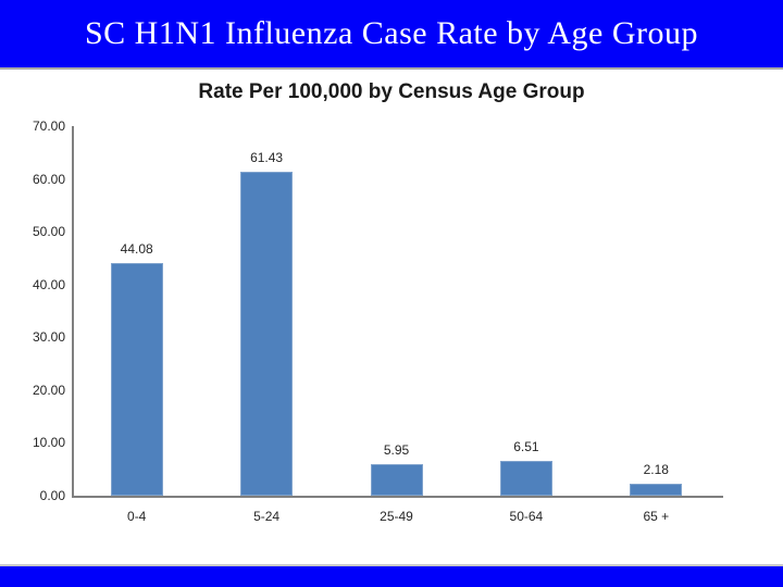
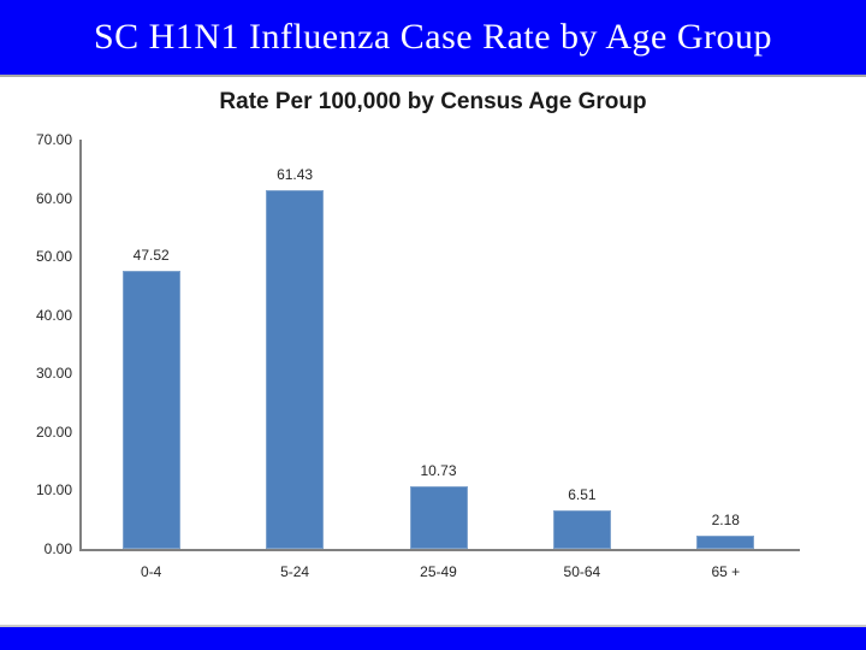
0-4: 44.08 -> 47.52
25-49: 5.95 -> 10.73
